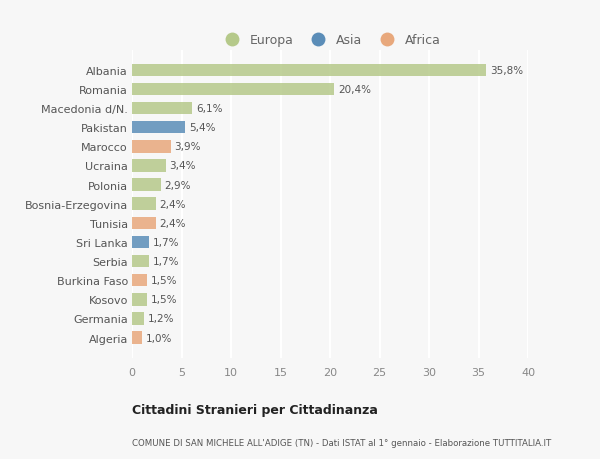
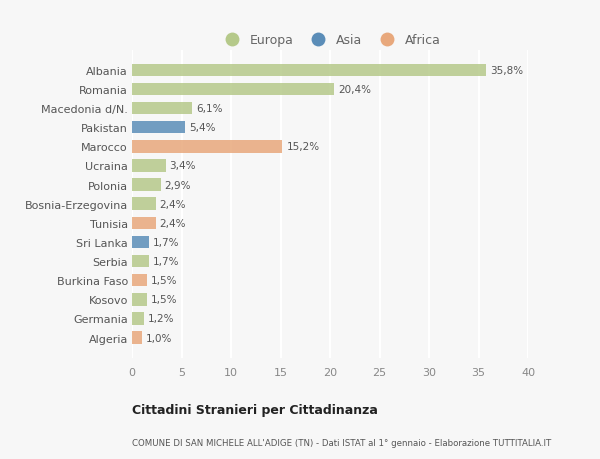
Marocco: 3,9% -> 15,2%
